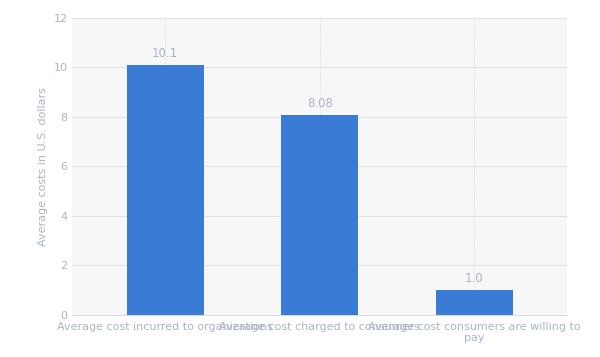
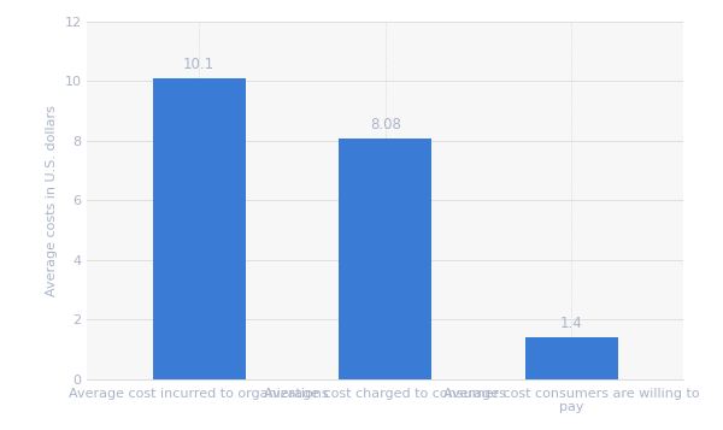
Average cost consumers are willing to pay: 1.0 -> 1.4
